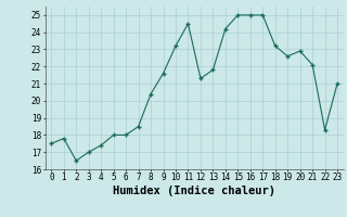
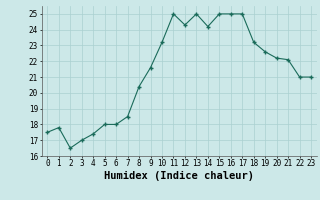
11: 24.5 -> 25.0
12: 21.3 -> 24.3
13: 21.8 -> 25.0
20: 22.9 -> 22.2
22: 18.3 -> 21.0
